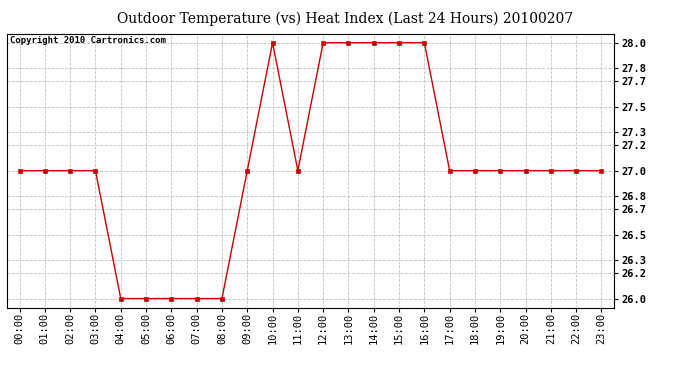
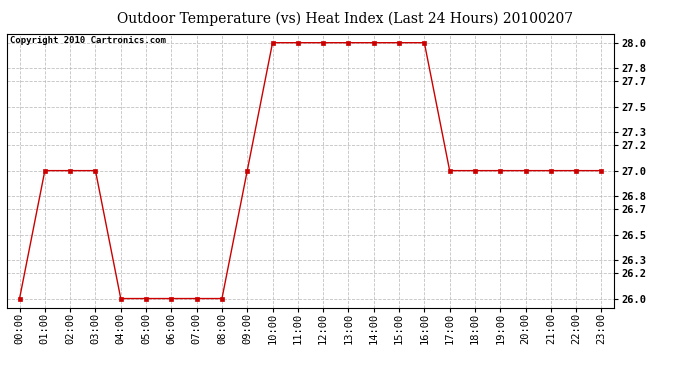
00:00: 27 -> 26
11:00: 27 -> 28
